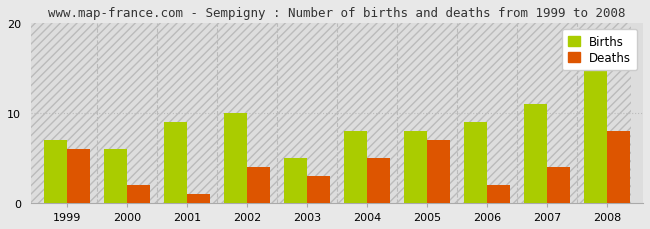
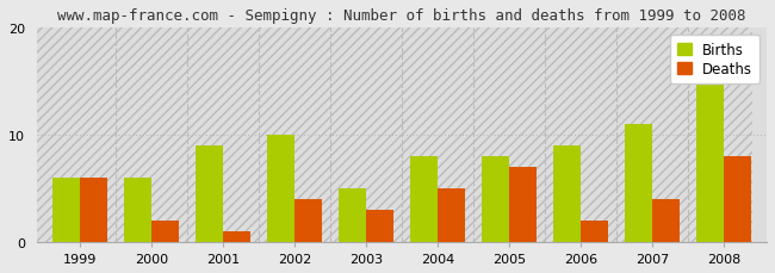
Births/1999: 7 -> 6
